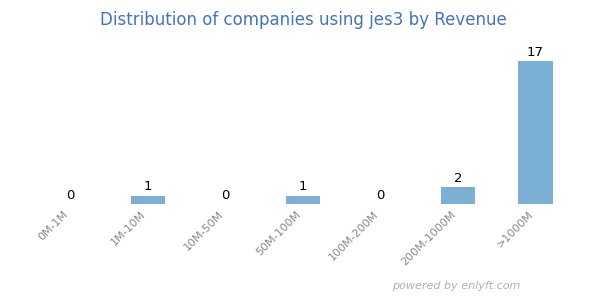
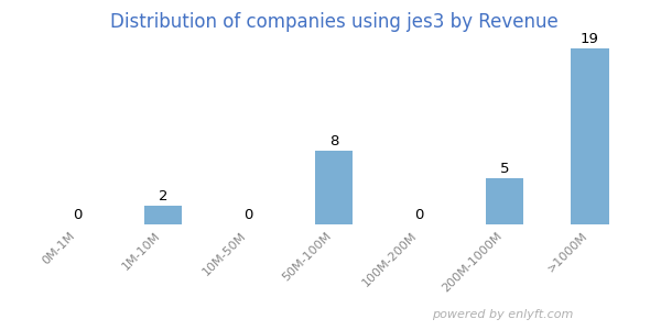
1M-10M: 1 -> 2
50M-100M: 1 -> 8
200M-1000M: 2 -> 5
>1000M: 17 -> 19
